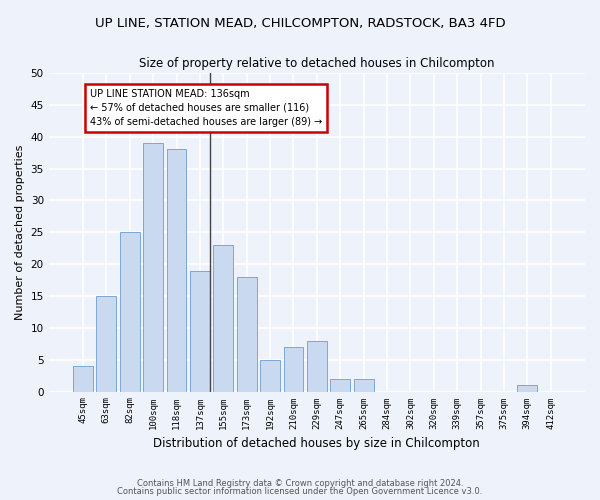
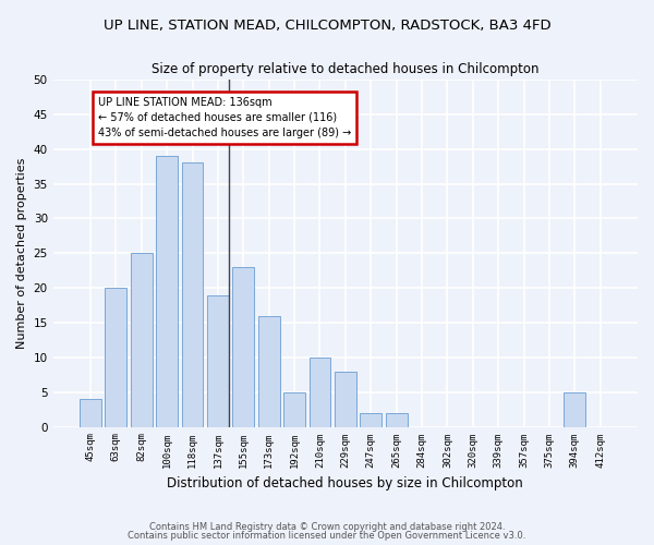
63sqm: 15 -> 20
173sqm: 18 -> 16
210sqm: 7 -> 10
394sqm: 1 -> 5
